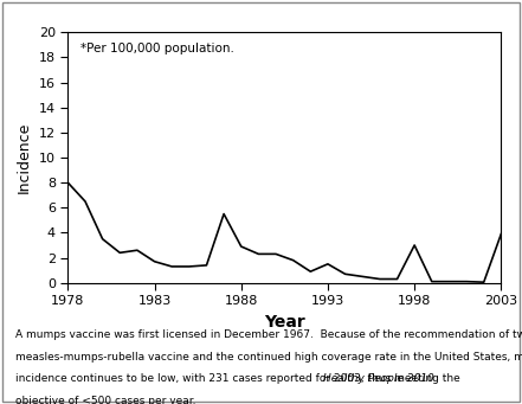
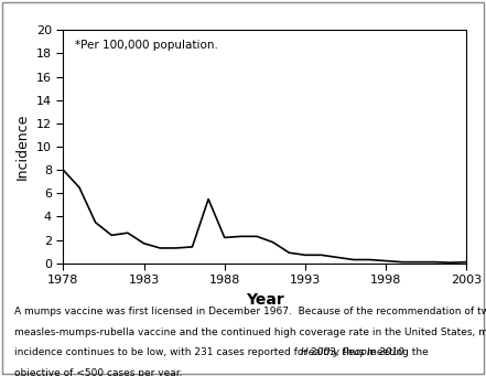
1988: 2.9 -> 2.2
1993: 1.5 -> 0.7
1998: 3.0 -> 0.2
2003: 3.9 -> 0.1
